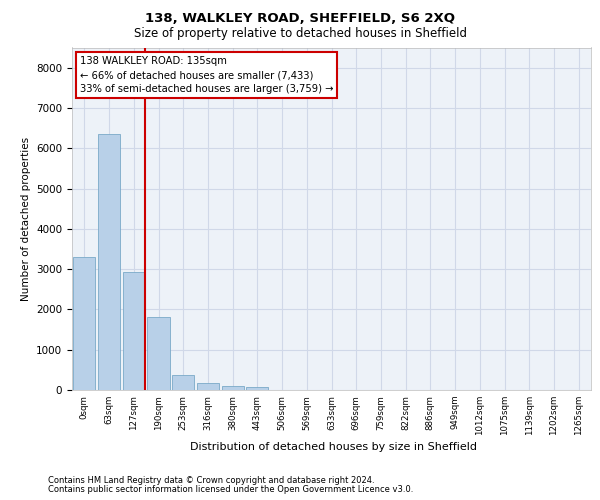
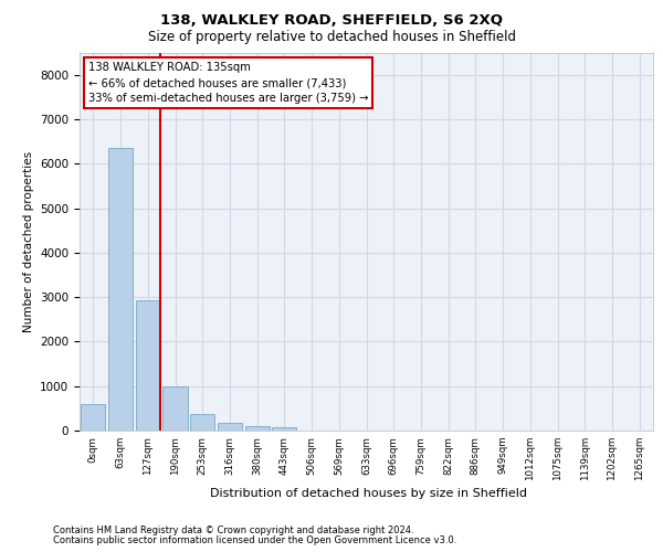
0sqm: 3300 -> 600
190sqm: 1800 -> 990
